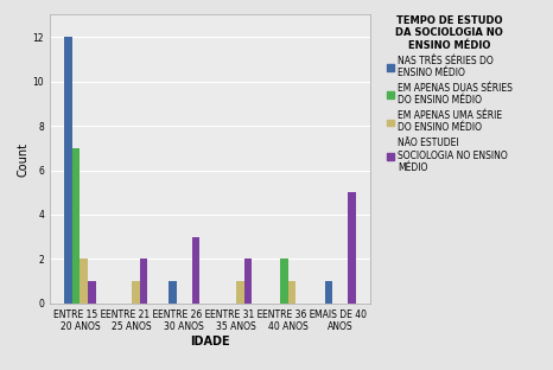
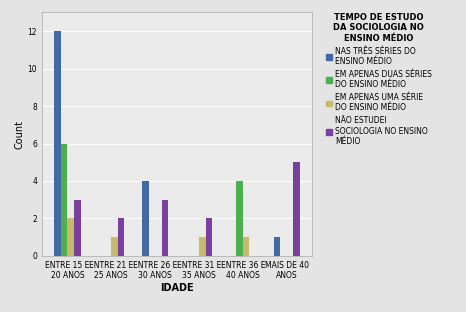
EM APENAS DUAS SÉRIES DO ENSINO MÉDIO/ENTRE 15 E 20 ANOS: 7 -> 6
NÃO ESTUDEI SOCIOLOGIA NO ENSINO MÉDIO/ENTRE 15 E 20 ANOS: 1 -> 3
NAS TRÊS SÉRIES DO ENSINO MÉDIO/ENTRE 26 E 30 ANOS: 1 -> 4
EM APENAS DUAS SÉRIES DO ENSINO MÉDIO/ENTRE 36 E 40 ANOS: 2 -> 4
